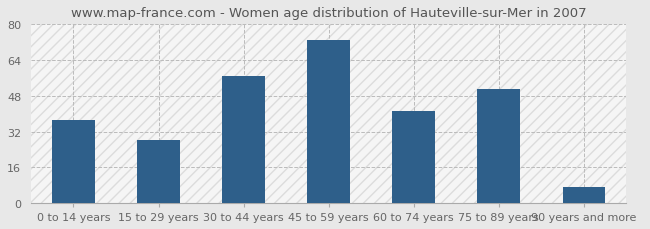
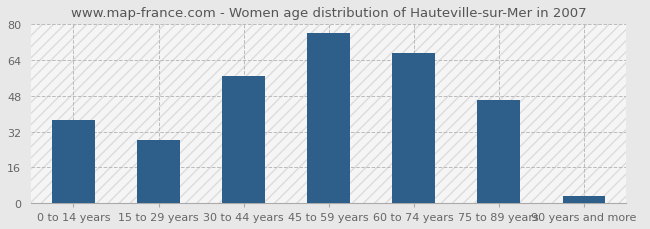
45 to 59 years: 73 -> 76
60 to 74 years: 41 -> 67
75 to 89 years: 51 -> 46
90 years and more: 7 -> 3
